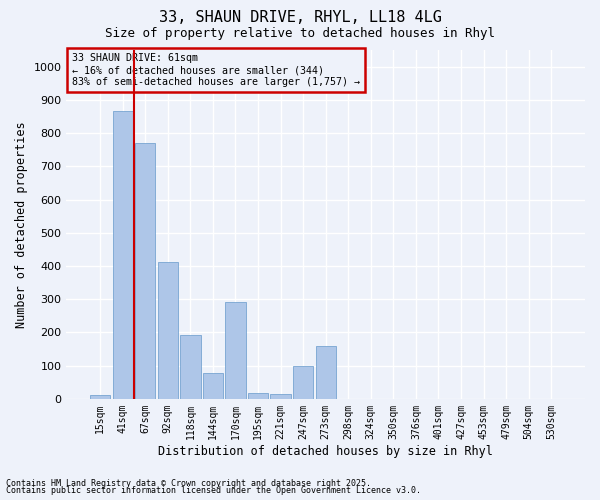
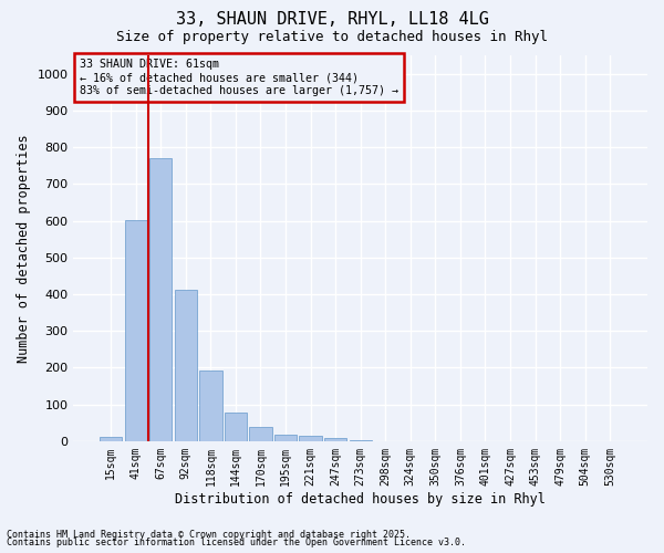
41sqm: 865 -> 603
170sqm: 290 -> 38
247sqm: 100 -> 9
273sqm: 160 -> 4
